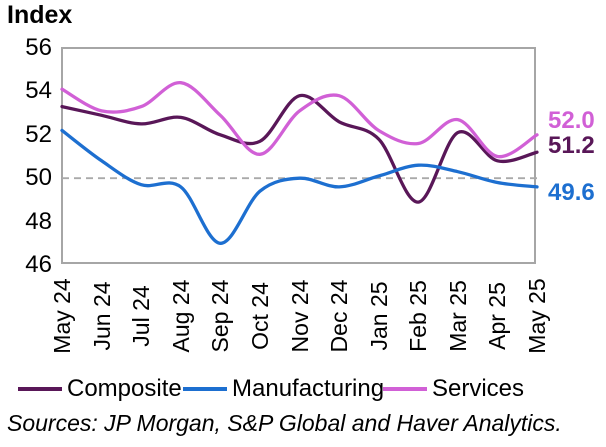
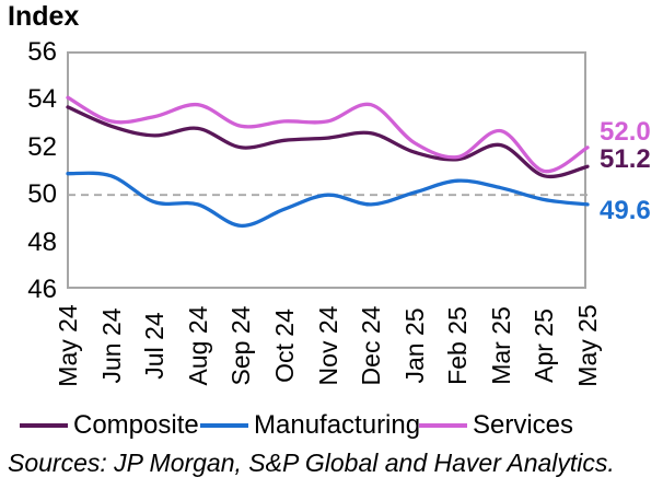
Composite/May 24: 53.3 -> 53.7
Manufacturing/May 24: 52.2 -> 50.9
Services/Aug 24: 54.4 -> 53.8
Manufacturing/Sep 24: 47.0 -> 48.7
Composite/Oct 24: 51.7 -> 52.3
Services/Oct 24: 51.1 -> 53.1
Composite/Nov 24: 53.8 -> 52.4
Composite/Feb 25: 48.9 -> 51.5
